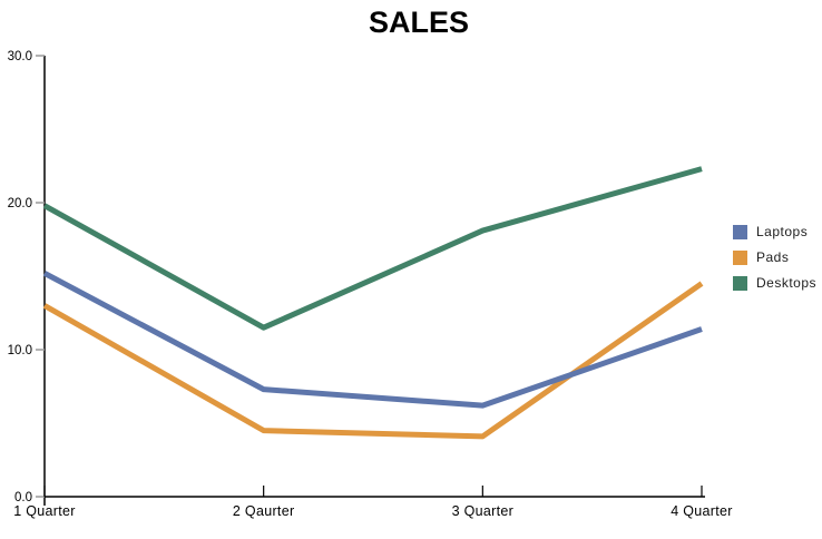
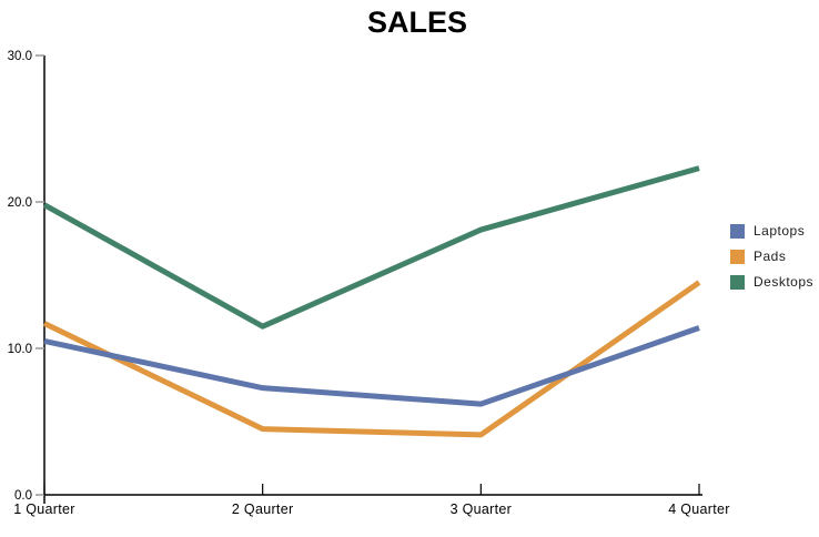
Laptops/1 Quarter: 15.2 -> 10.5
Pads/1 Quarter: 13.0 -> 11.7
